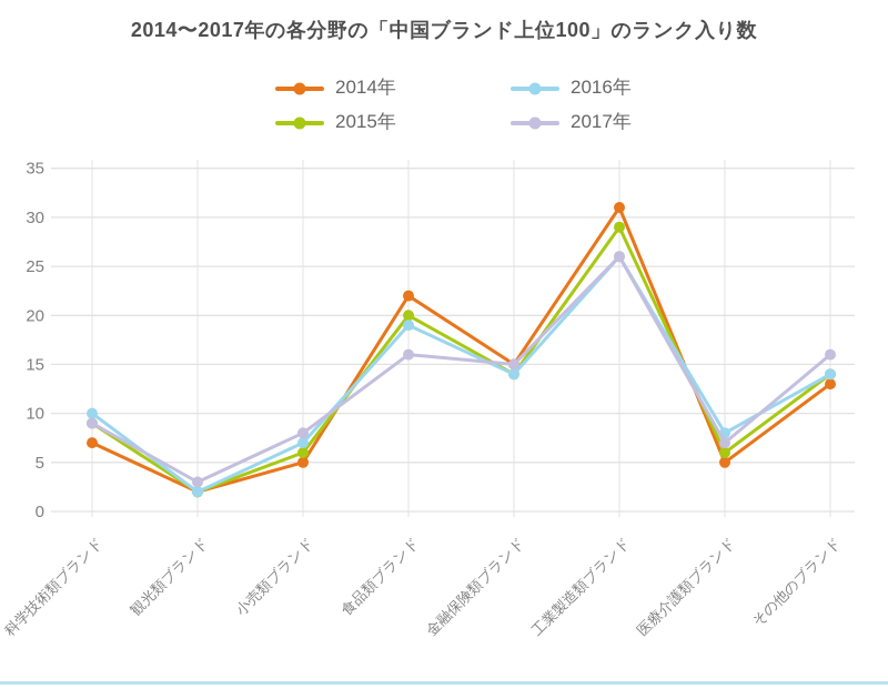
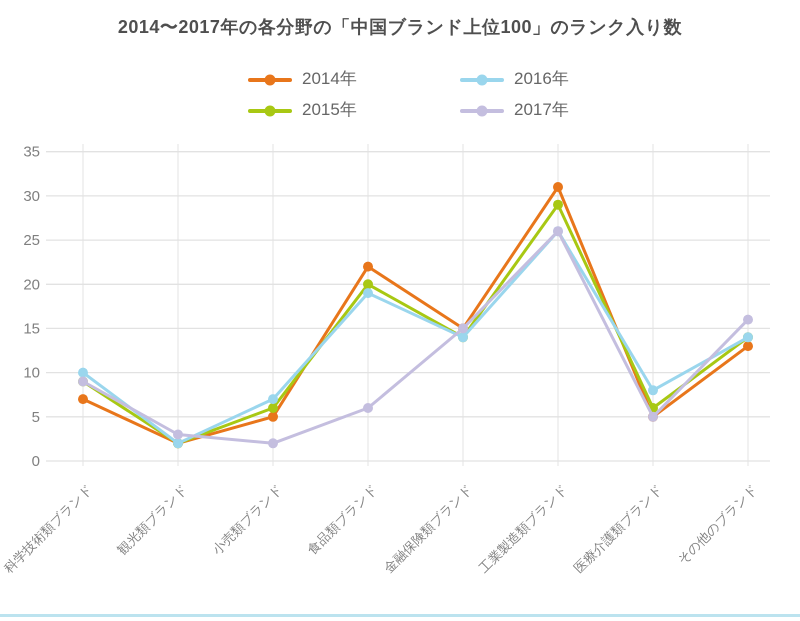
2017年/小売類ブランド: 8 -> 2
2017年/食品類ブランド: 16 -> 6
2017年/医療介護類ブランド: 7 -> 5
